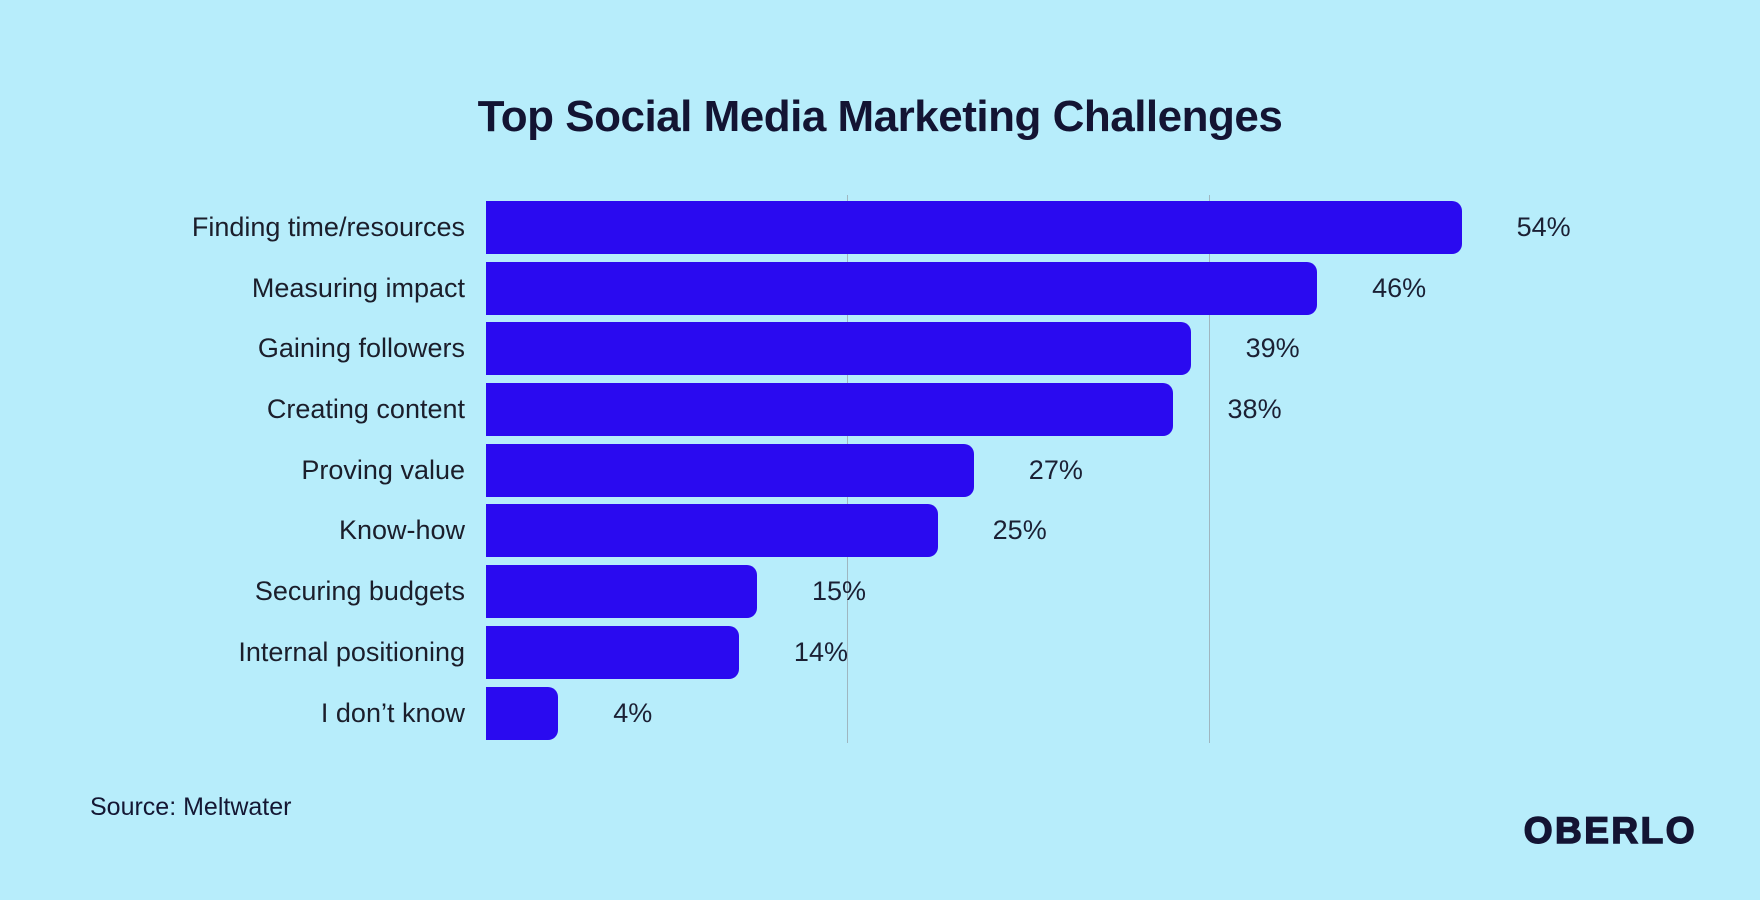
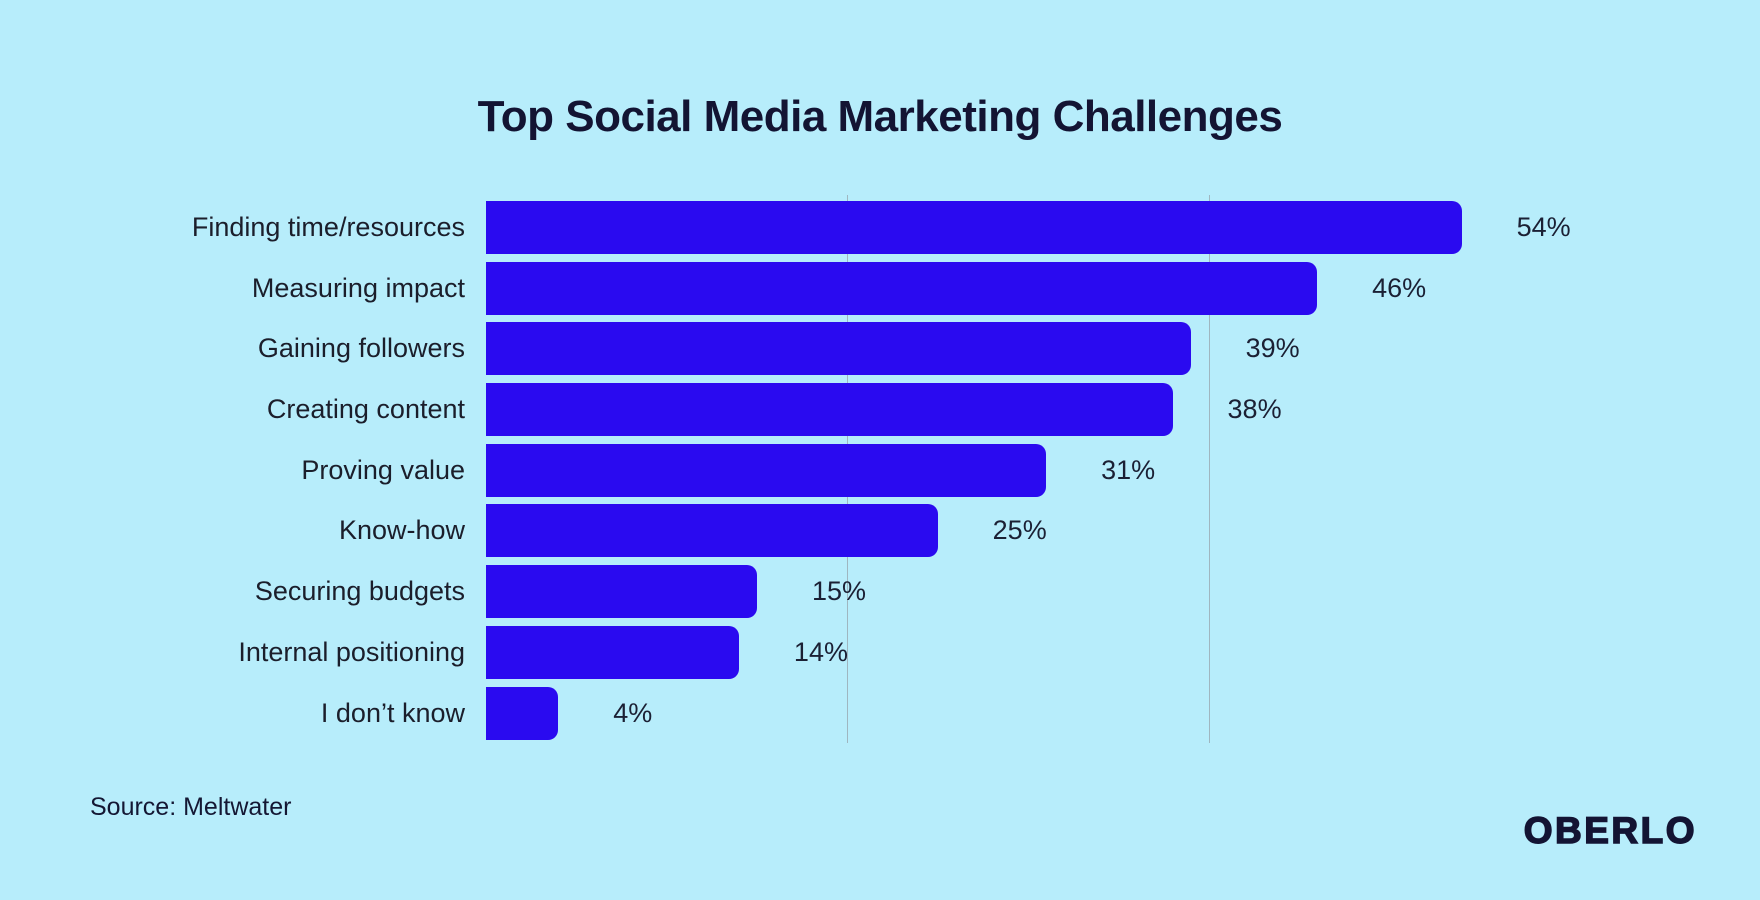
Proving value: 27% -> 31%
